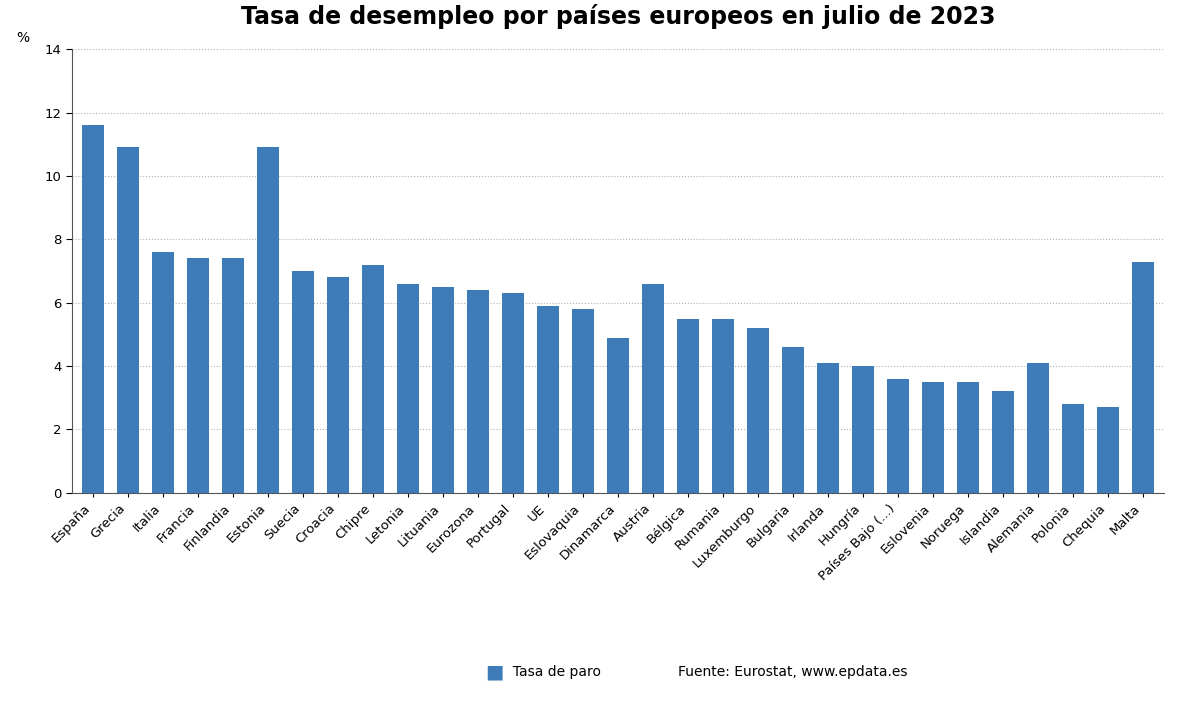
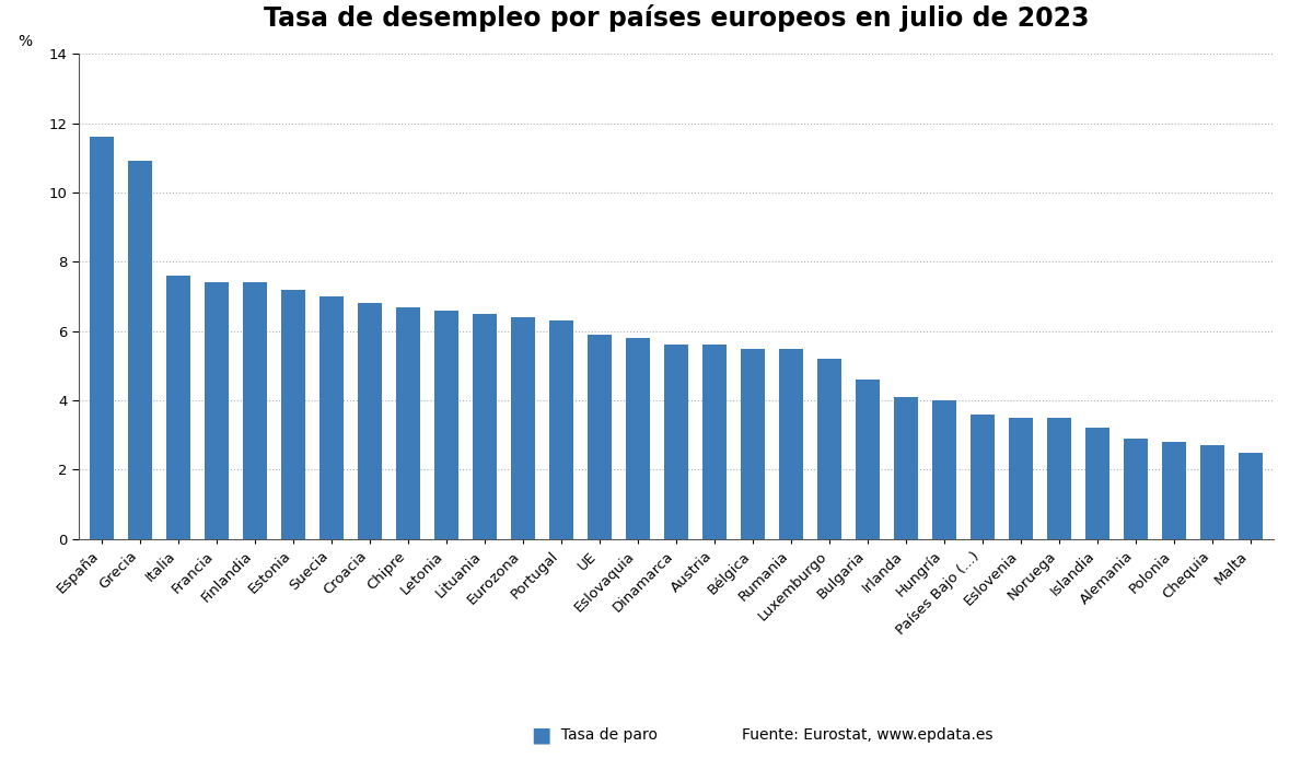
Estonia: 10.9 -> 7.2
Chipre: 7.2 -> 6.7
Dinamarca: 4.9 -> 5.6
Austria: 6.6 -> 5.6
Alemania: 4.1 -> 2.9
Malta: 7.3 -> 2.5
